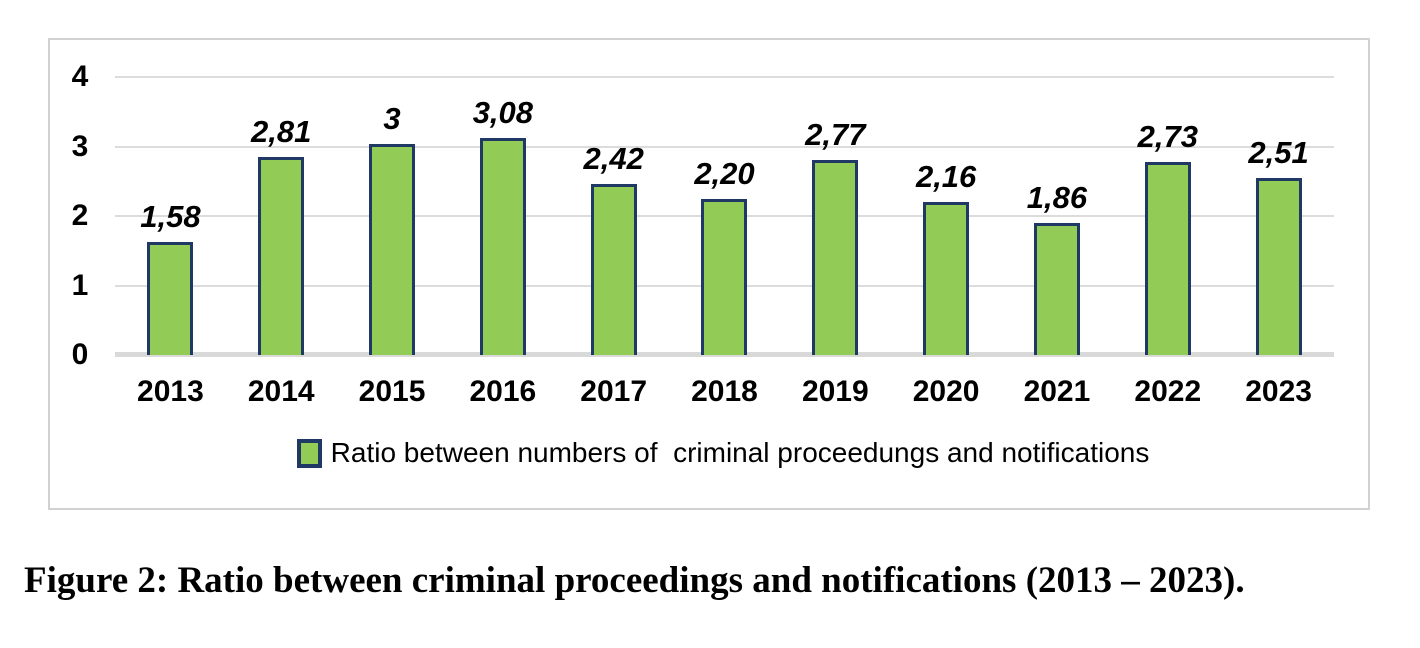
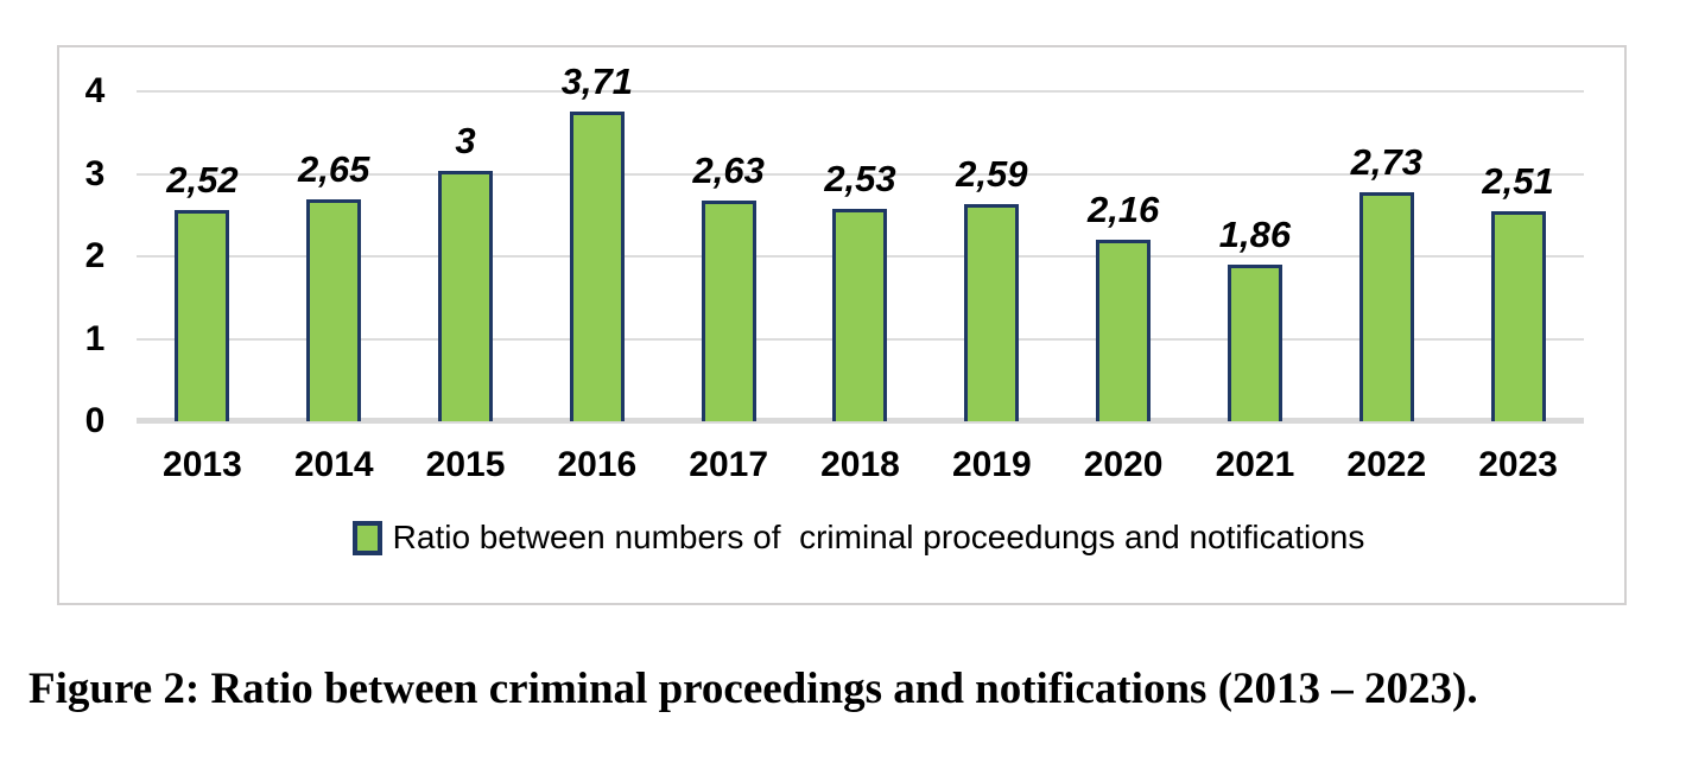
2013: 1,58 -> 2,52
2014: 2,81 -> 2,65
2016: 3,08 -> 3,71
2017: 2,42 -> 2,63
2018: 2,20 -> 2,53
2019: 2,77 -> 2,59
